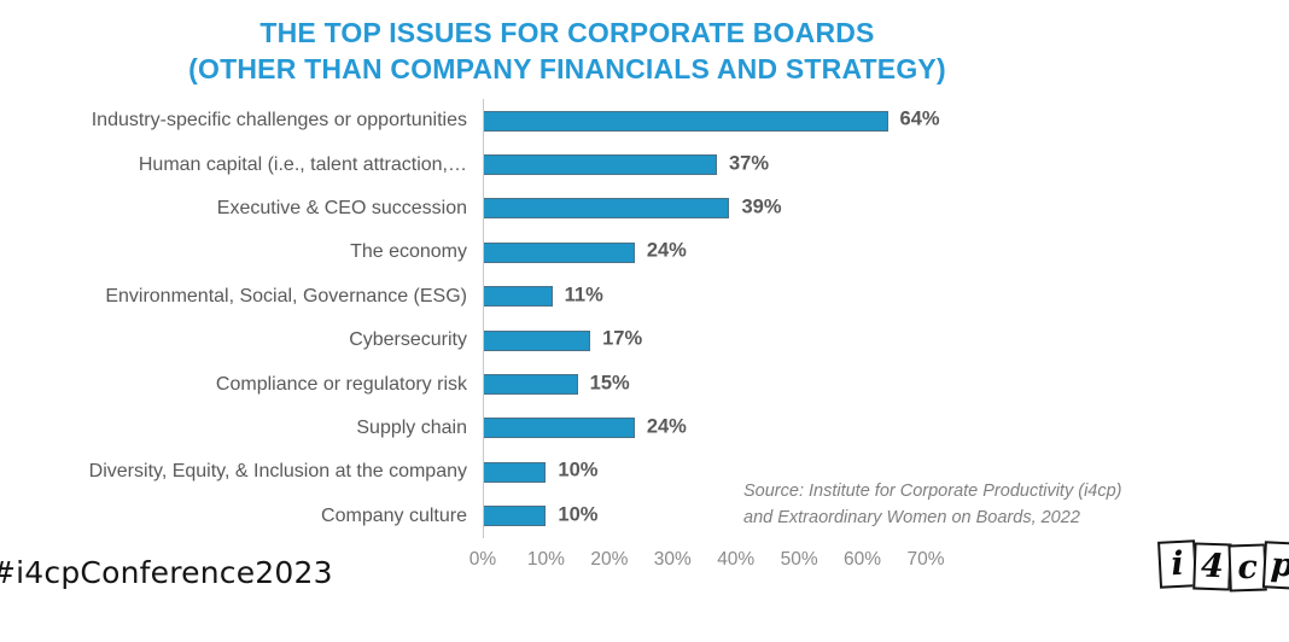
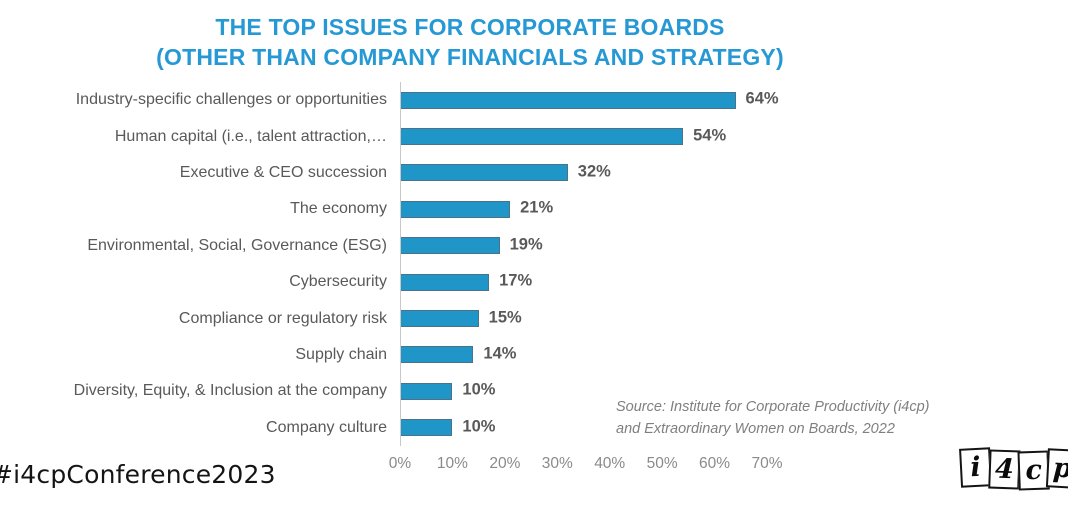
Human capital (i.e., talent attraction,…: 37% -> 54%
Executive & CEO succession: 39% -> 32%
The economy: 24% -> 21%
Environmental, Social, Governance (ESG): 11% -> 19%
Supply chain: 24% -> 14%
